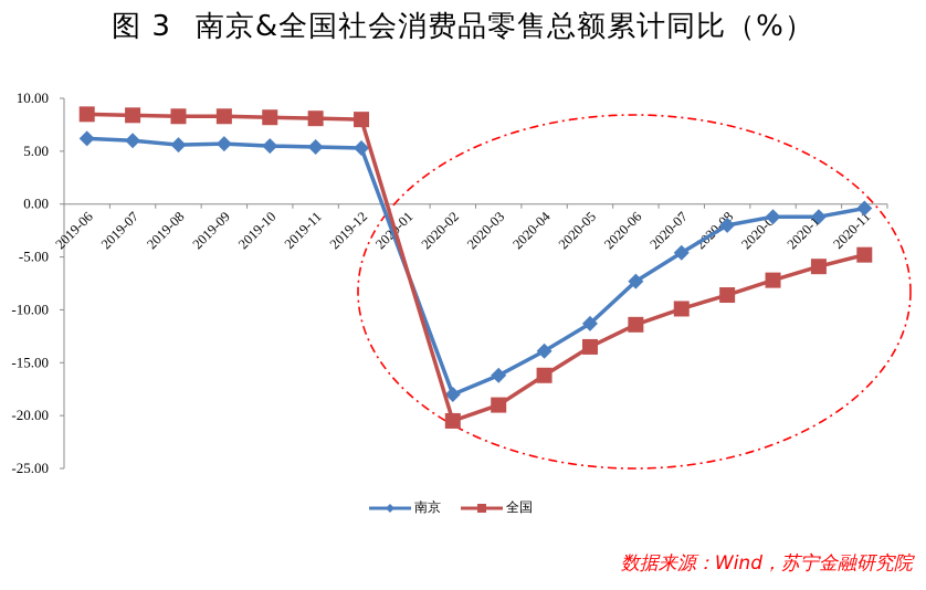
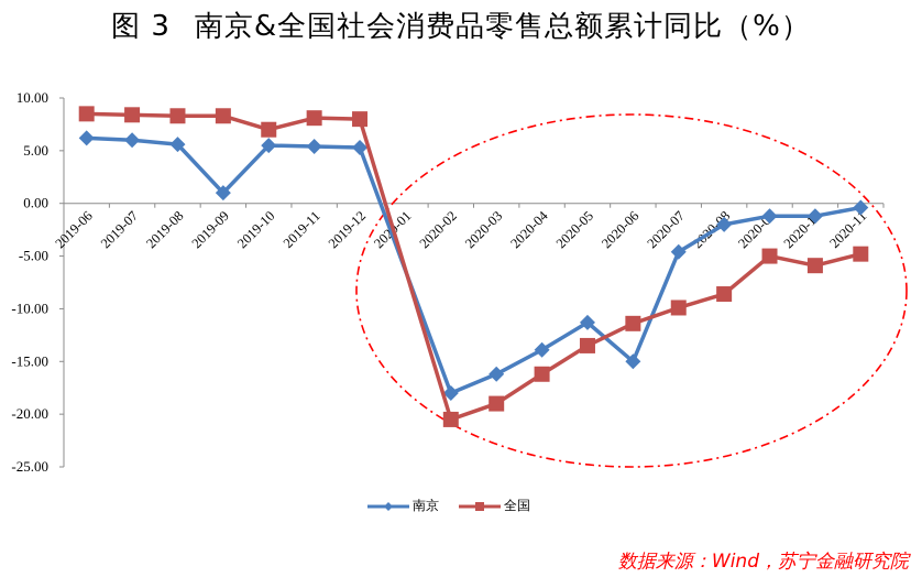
南京/2019-09: 6 -> 1
全国/2019-10: 8 -> 7
南京/2020-06: -7 -> -15
全国/2020-09: -7 -> -5
